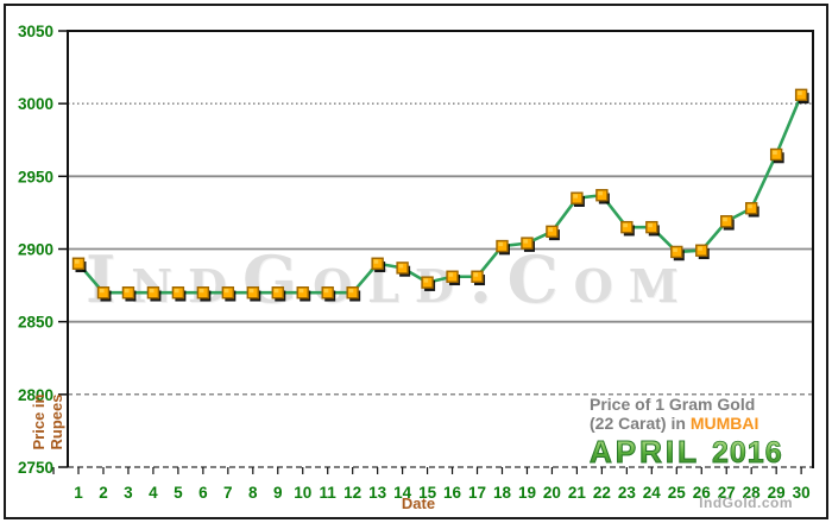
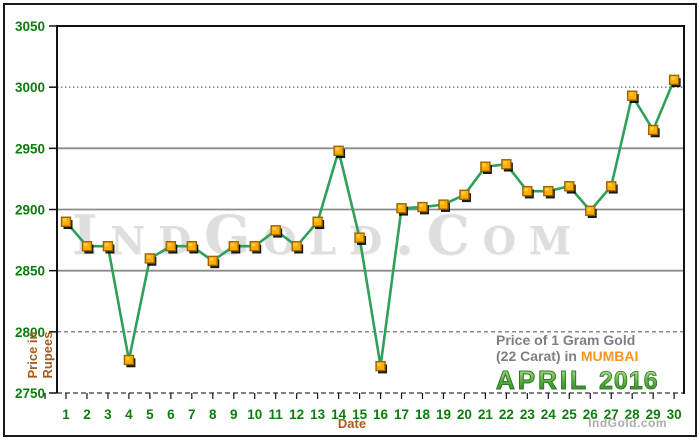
4: 2870 -> 2777
5: 2870 -> 2860
8: 2870 -> 2858
11: 2870 -> 2883
14: 2887 -> 2948
16: 2881 -> 2772
17: 2881 -> 2901
25: 2898 -> 2919
28: 2928 -> 2993
